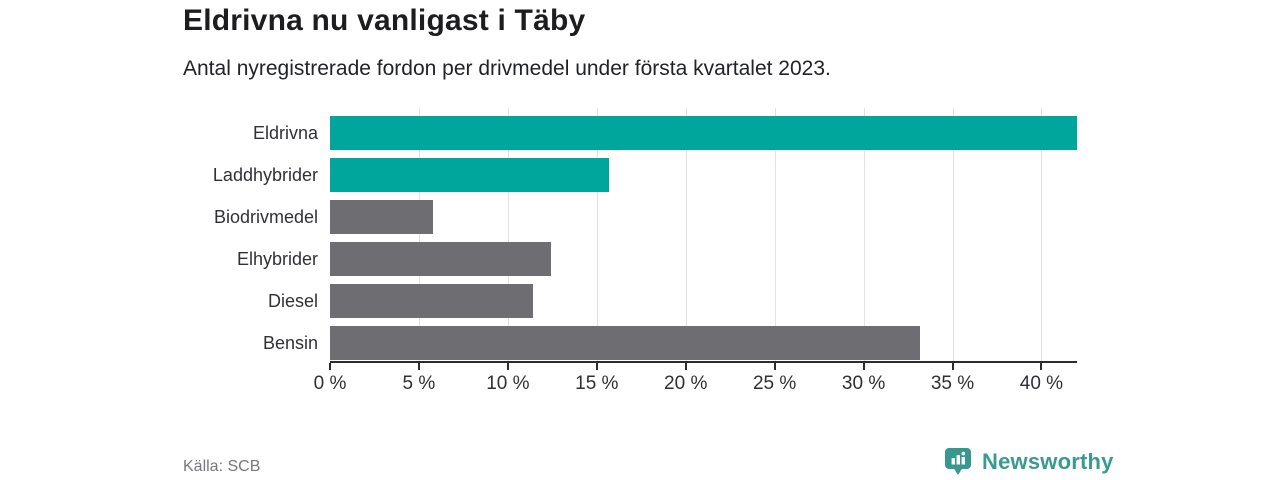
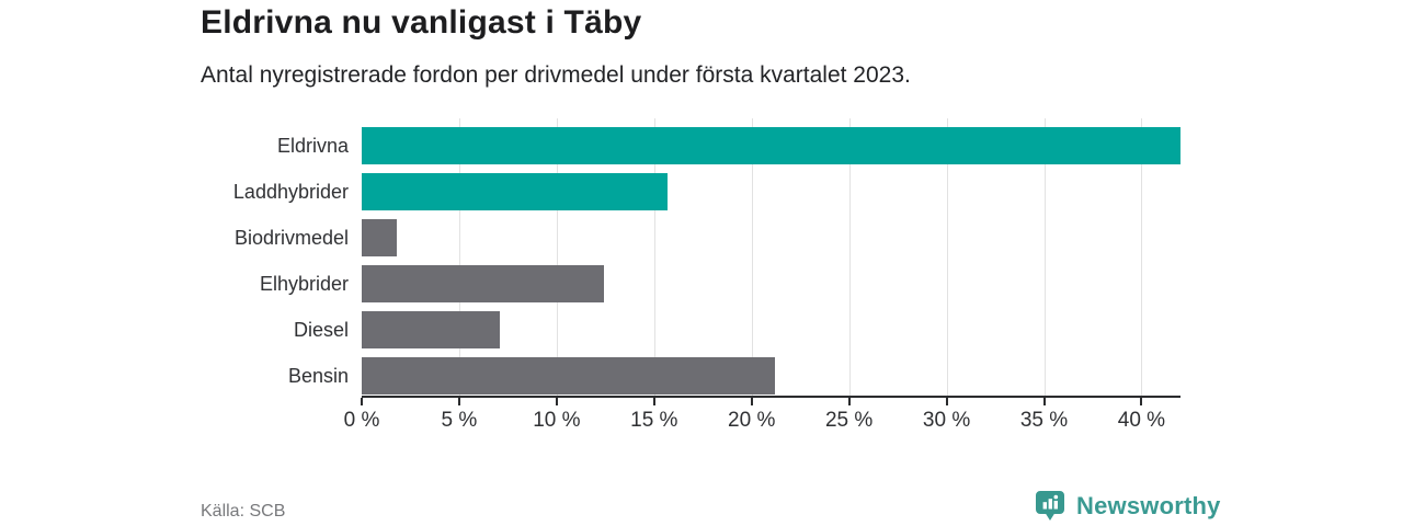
Biodrivmedel: 5.8% -> 1.8%
Diesel: 11.4% -> 7.1%
Bensin: 33.2% -> 21.2%
